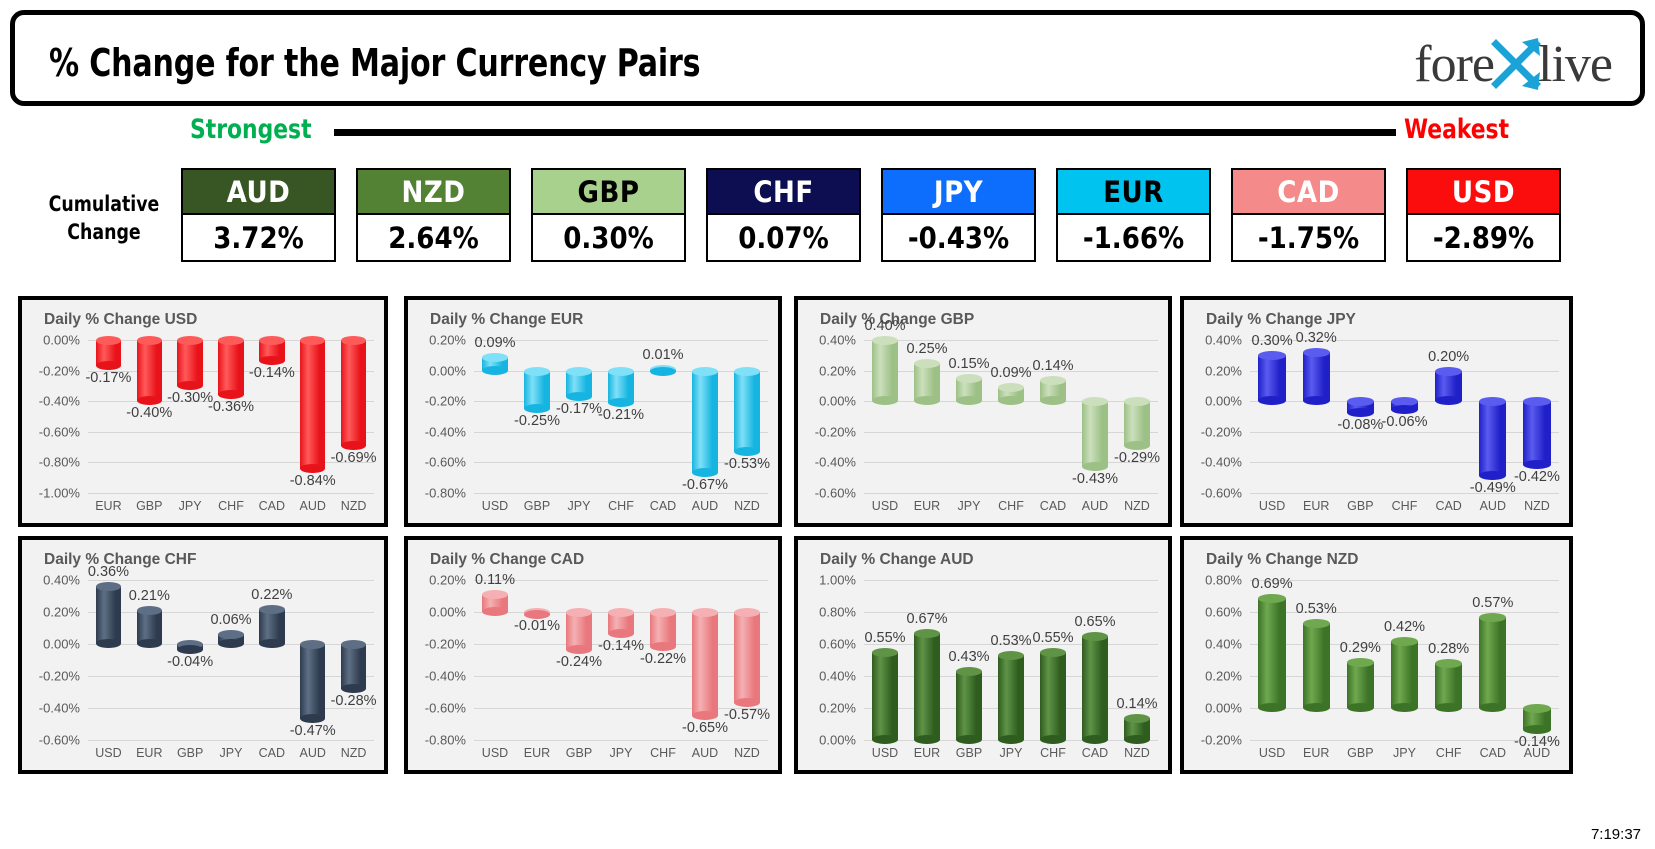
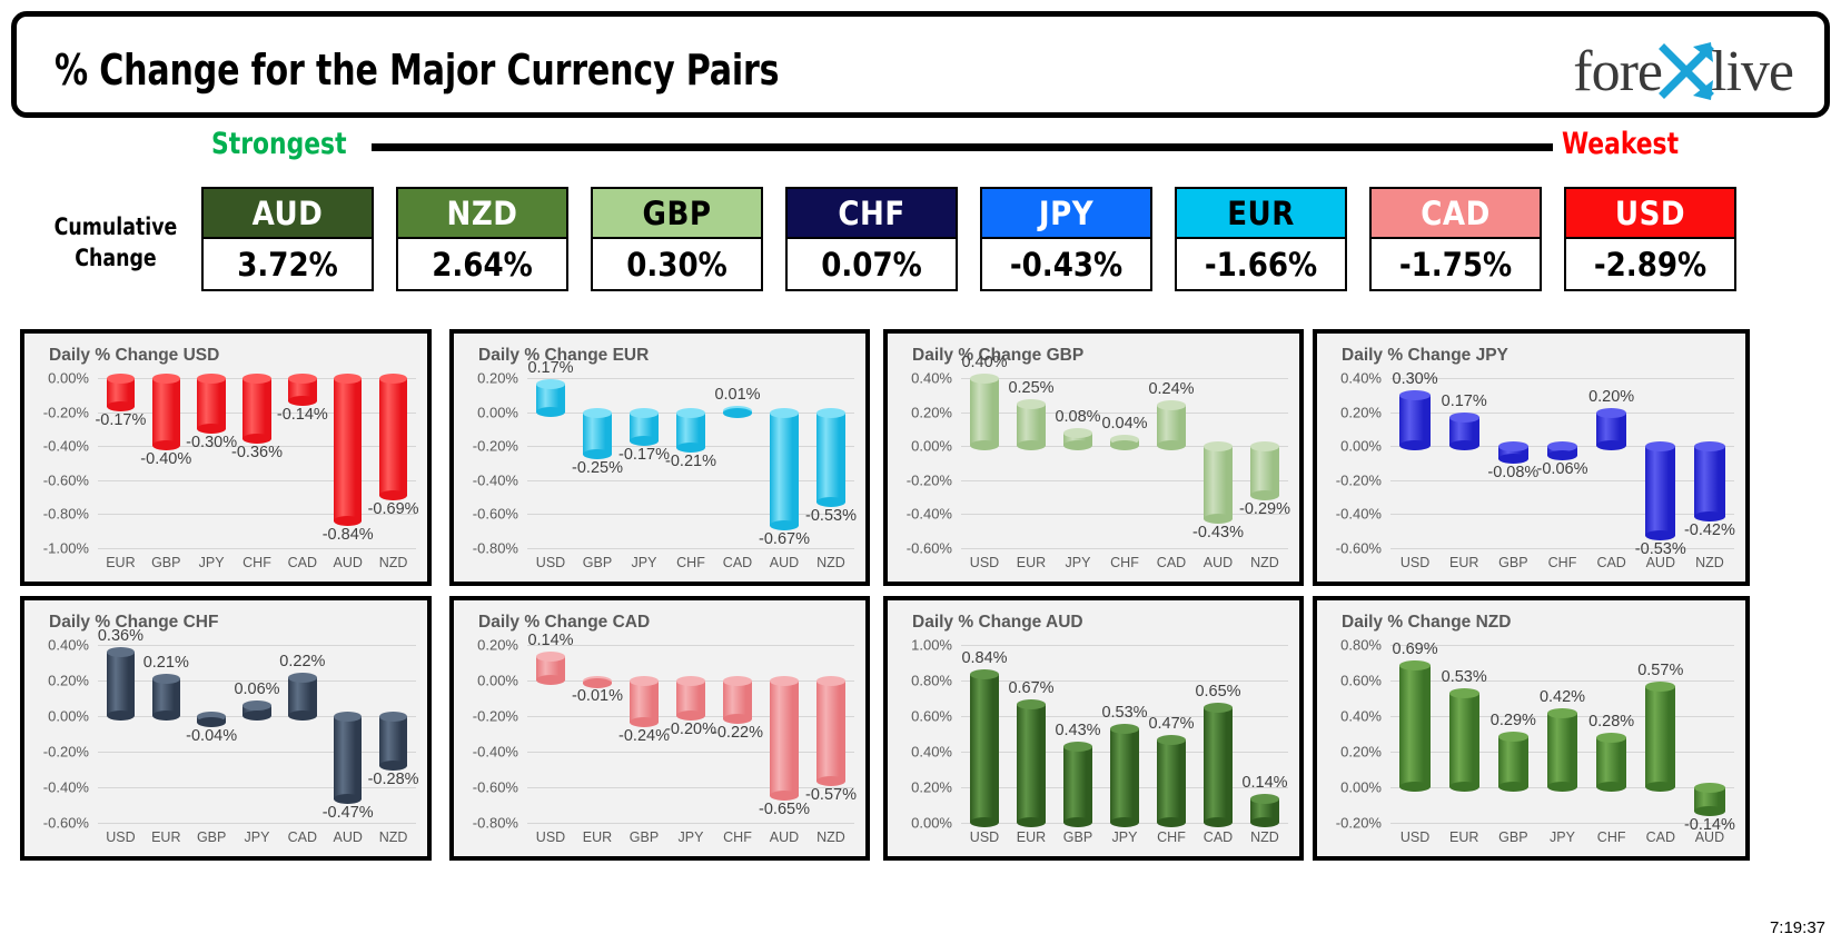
Daily % Change EUR/USD: 0.09% -> 0.17%
Daily % Change GBP/JPY: 0.15% -> 0.08%
Daily % Change GBP/CHF: 0.09% -> 0.04%
Daily % Change GBP/CAD: 0.14% -> 0.24%
Daily % Change JPY/EUR: 0.32% -> 0.17%
Daily % Change JPY/AUD: -0.49% -> -0.53%
Daily % Change CAD/USD: 0.11% -> 0.14%
Daily % Change CAD/JPY: -0.14% -> -0.20%
Daily % Change AUD/USD: 0.55% -> 0.84%
Daily % Change AUD/CHF: 0.55% -> 0.47%
